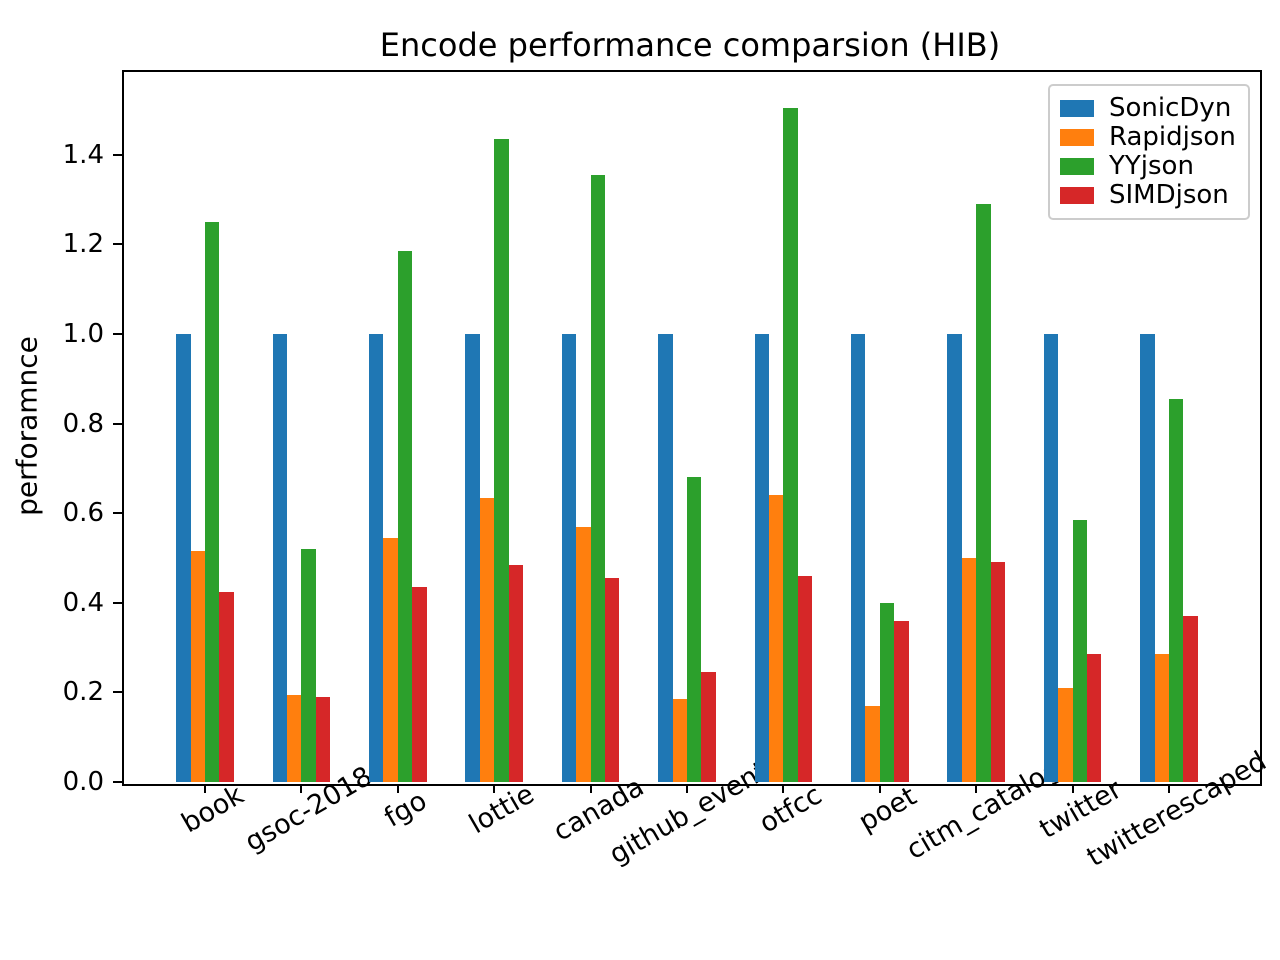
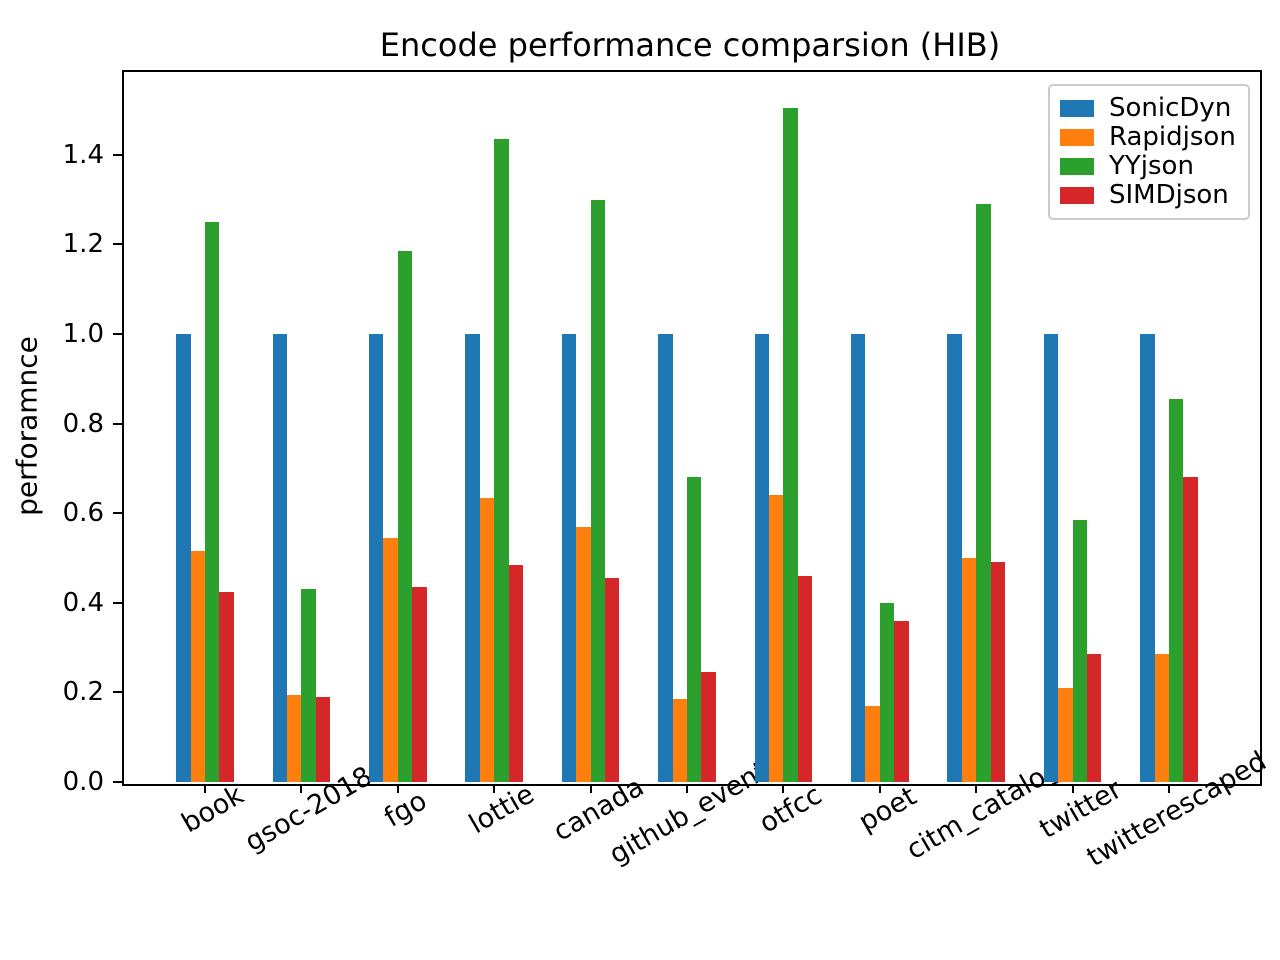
YYjson/gsoc-2018: 0.52 -> 0.43
YYjson/canada: 1.35 -> 1.30
SIMDjson/twitterescaped: 0.37 -> 0.68
